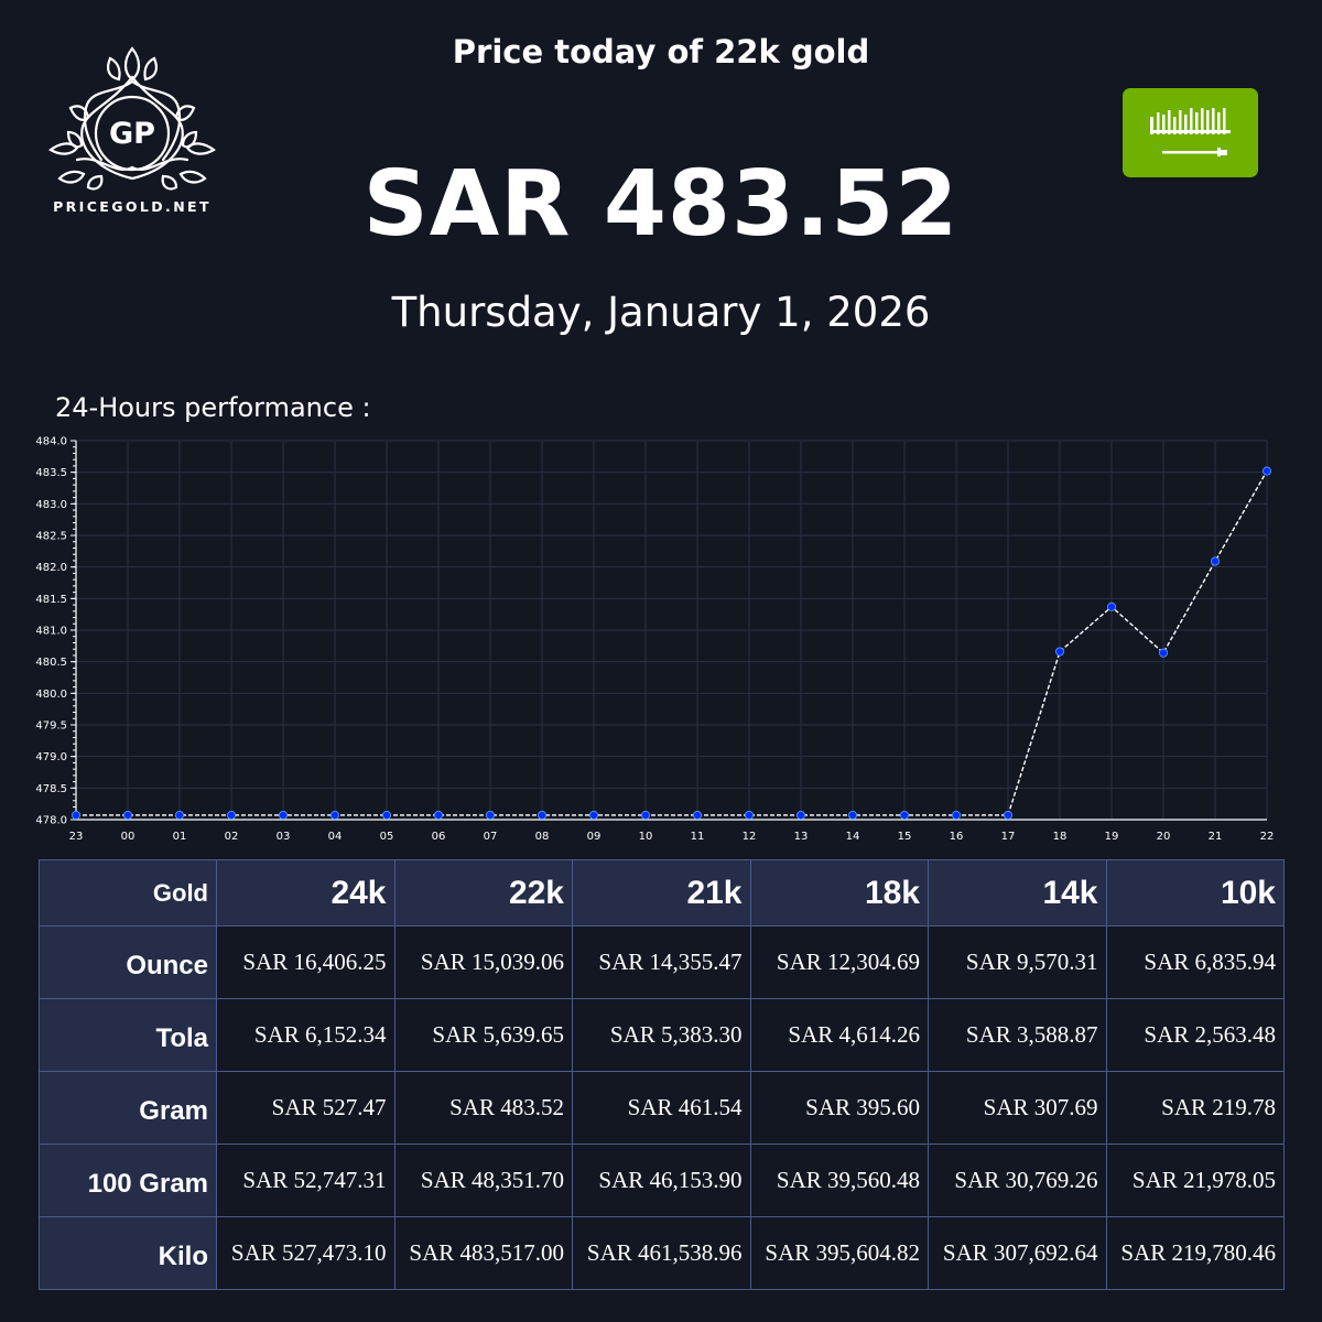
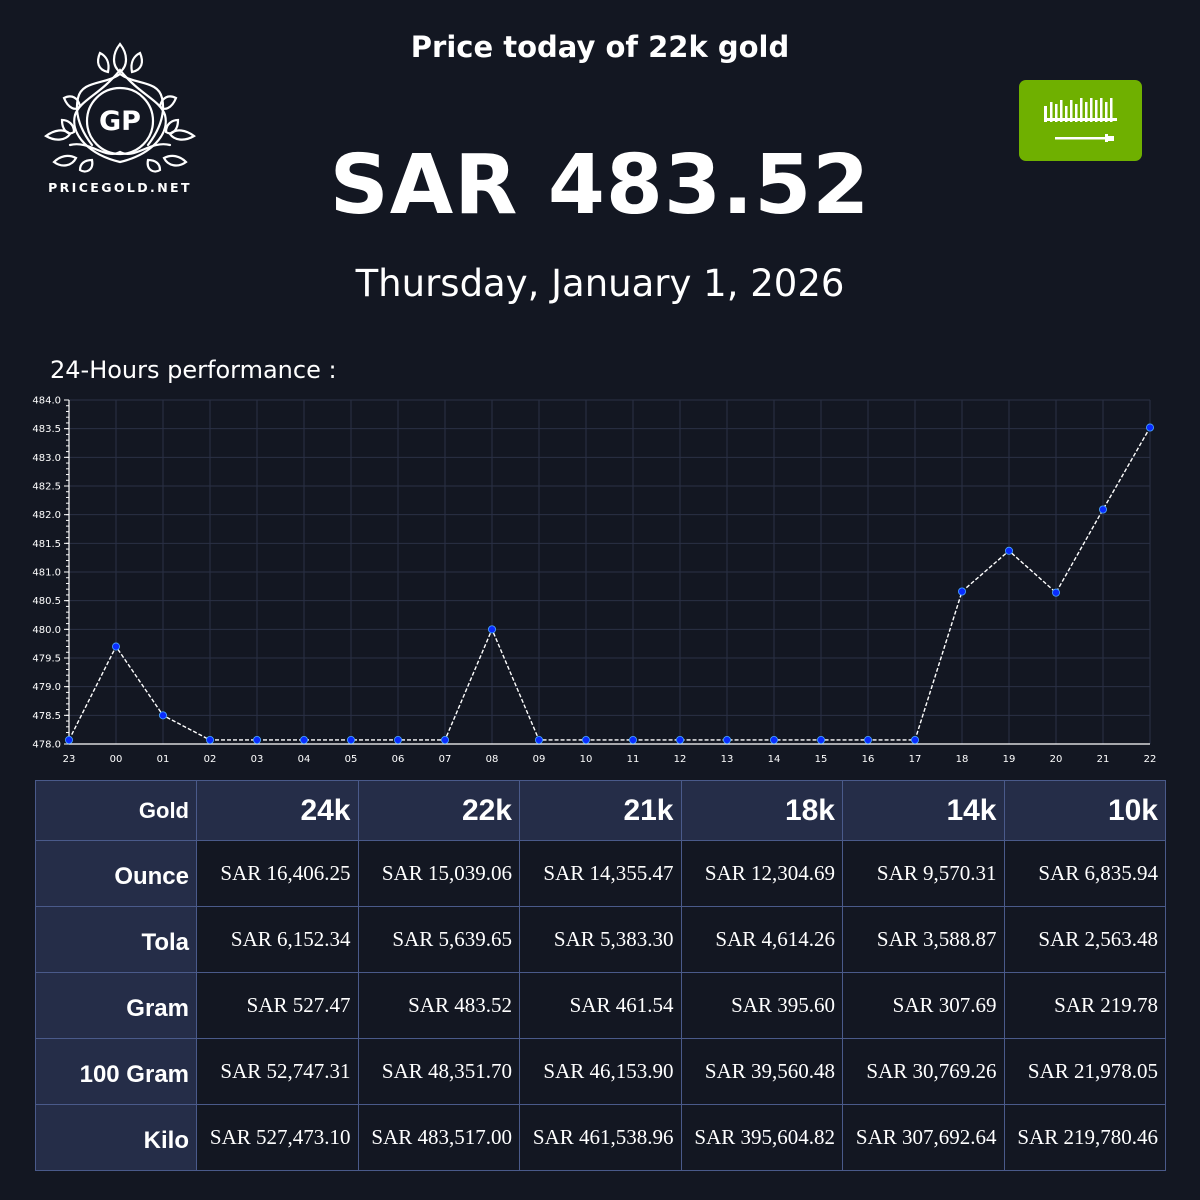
00: 478.1 -> 479.7
01: 478.1 -> 478.5
08: 478.1 -> 480.0
